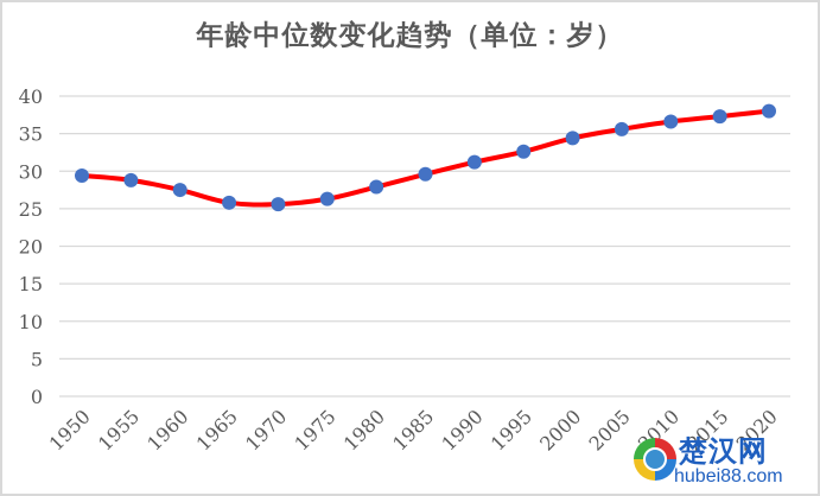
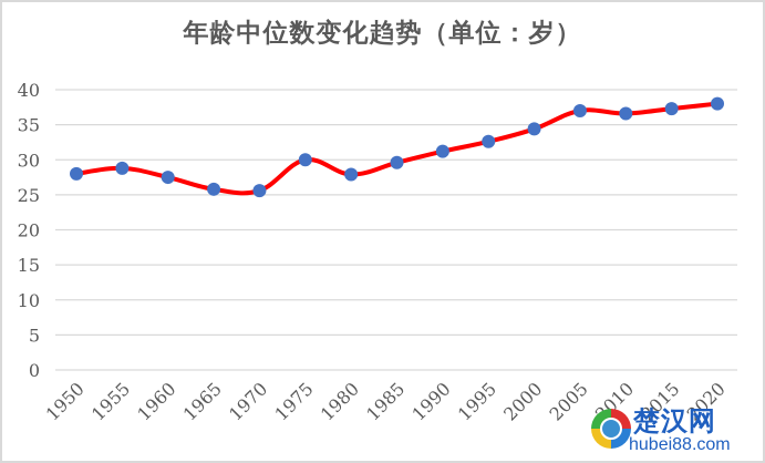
1950: 29 -> 28
1975: 26 -> 30
2005: 36 -> 37
